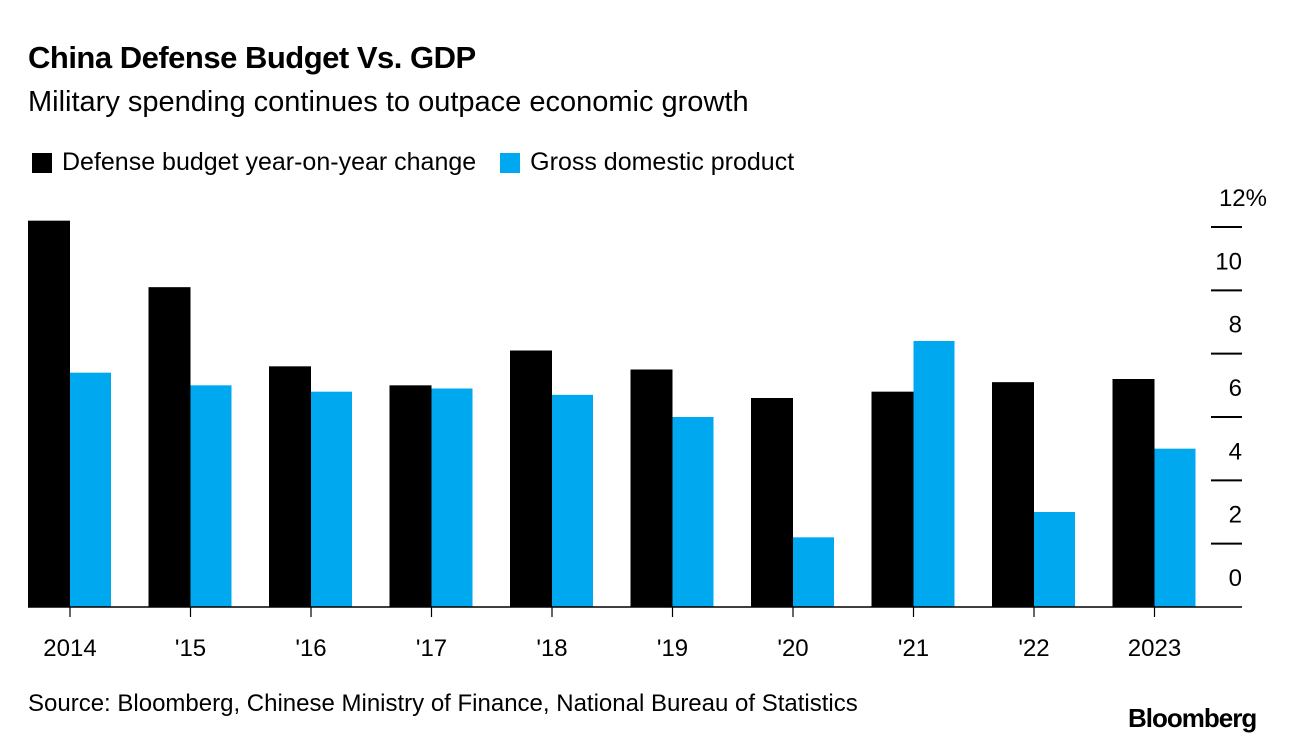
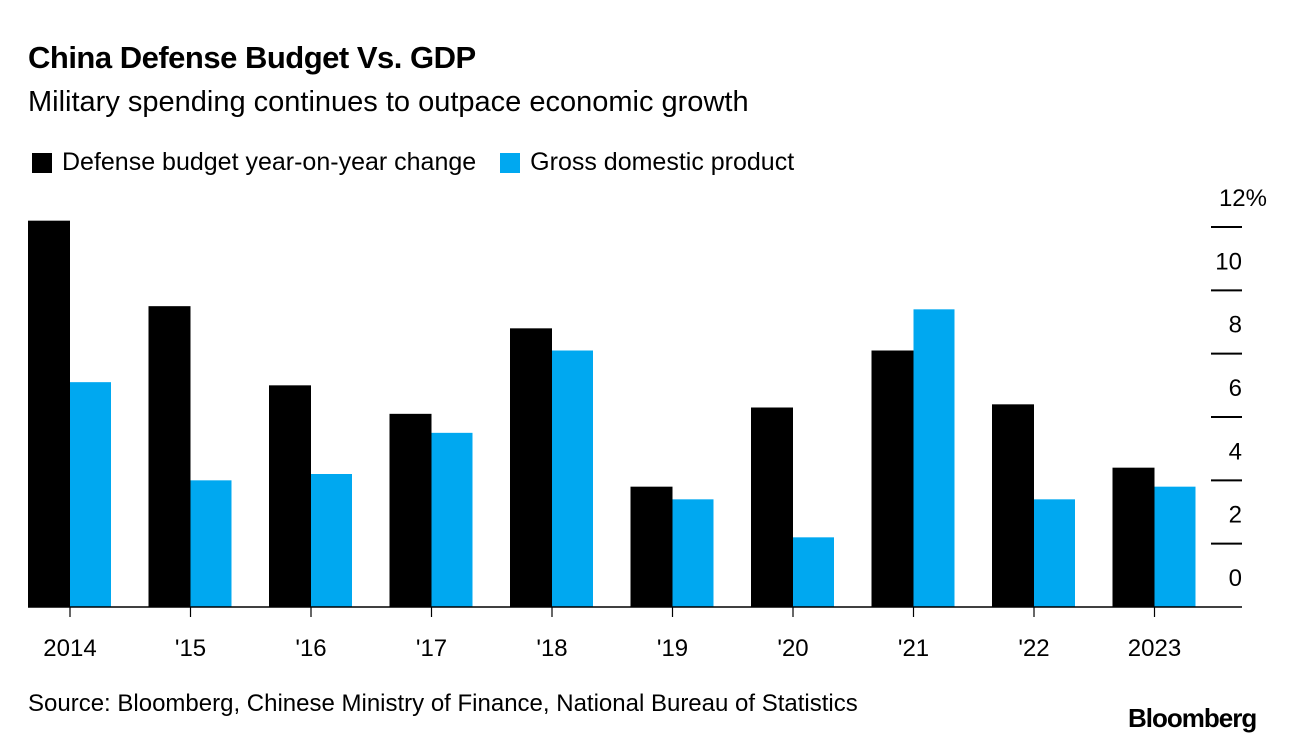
Gross domestic product/2014: 7.4 -> 7.1
Defense budget year-on-year change/'15: 10.1 -> 9.5
Gross domestic product/'15: 7.0 -> 4.0
Defense budget year-on-year change/'16: 7.6 -> 7.0
Gross domestic product/'16: 6.8 -> 4.2
Defense budget year-on-year change/'17: 7.0 -> 6.1
Gross domestic product/'17: 6.9 -> 5.5
Defense budget year-on-year change/'18: 8.1 -> 8.8
Gross domestic product/'18: 6.7 -> 8.1
Defense budget year-on-year change/'19: 7.5 -> 3.8
Gross domestic product/'19: 6.0 -> 3.4
Defense budget year-on-year change/'20: 6.6 -> 6.3
Defense budget year-on-year change/'21: 6.8 -> 8.1
Gross domestic product/'21: 8.4 -> 9.4
Defense budget year-on-year change/'22: 7.1 -> 6.4
Gross domestic product/'22: 3.0 -> 3.4
Defense budget year-on-year change/2023: 7.2 -> 4.4
Gross domestic product/2023: 5.0 -> 3.8
